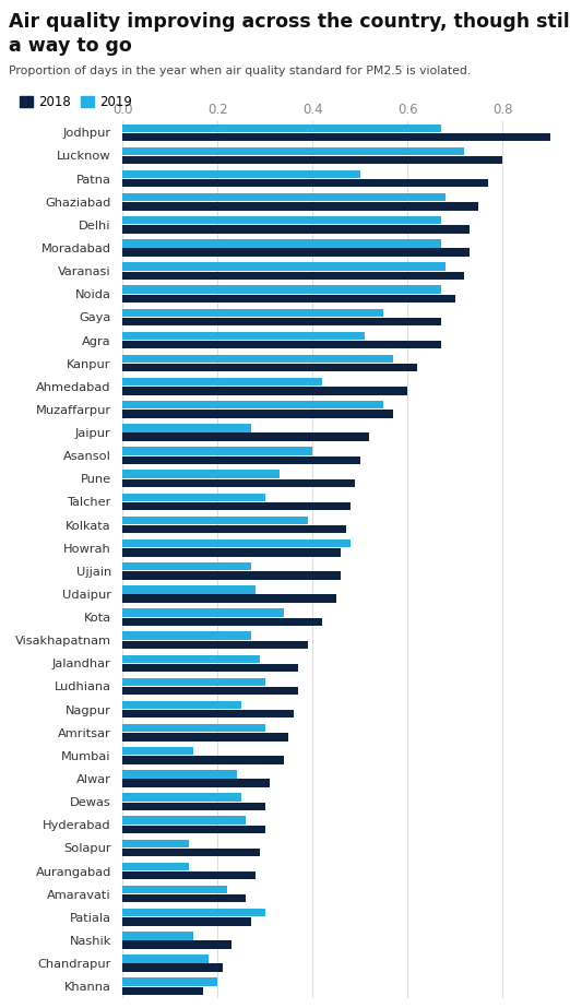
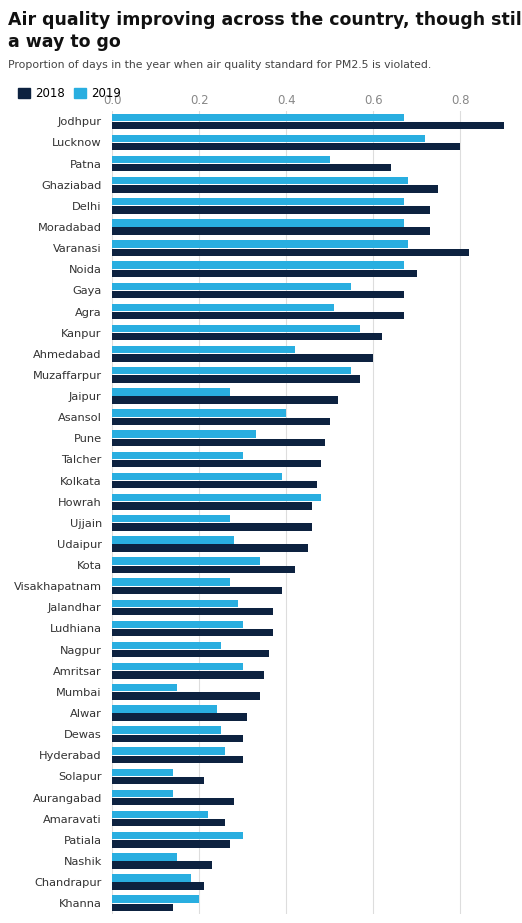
2018/Patna: 0.77 -> 0.64
2018/Varanasi: 0.72 -> 0.82
2018/Solapur: 0.29 -> 0.21
2018/Khanna: 0.17 -> 0.14
